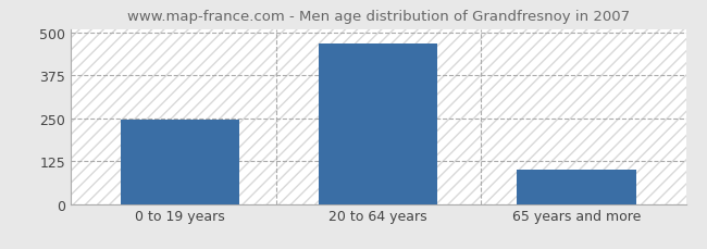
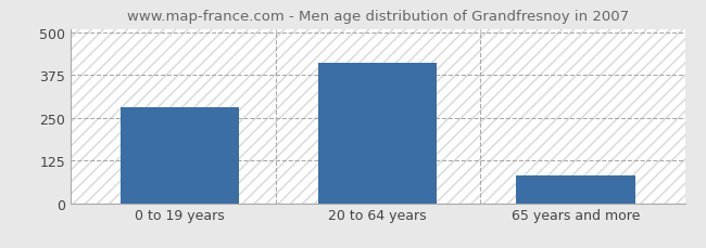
0 to 19 years: 245 -> 280
20 to 64 years: 469 -> 410
65 years and more: 100 -> 80
